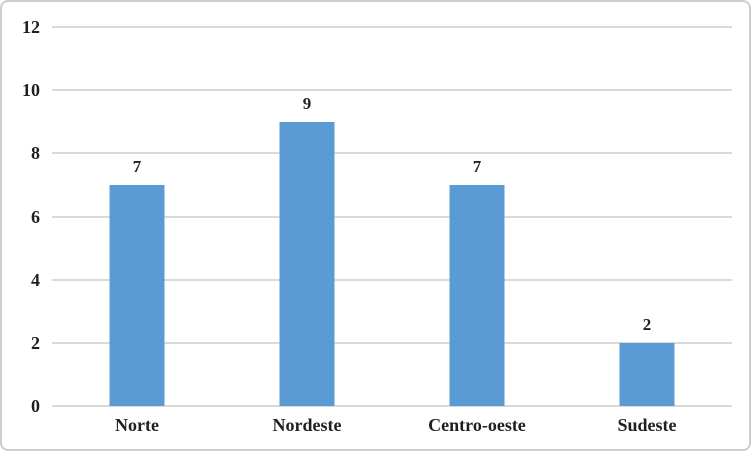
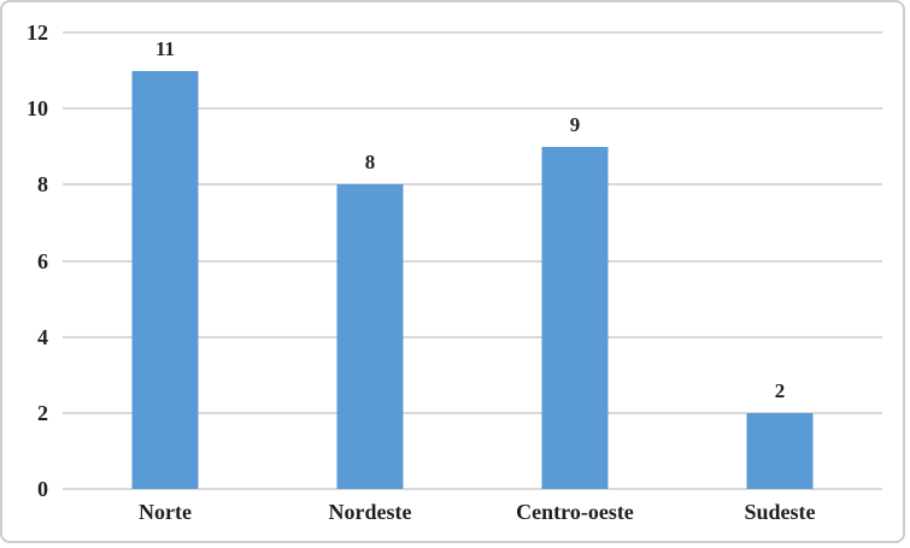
Norte: 7 -> 11
Nordeste: 9 -> 8
Centro-oeste: 7 -> 9
